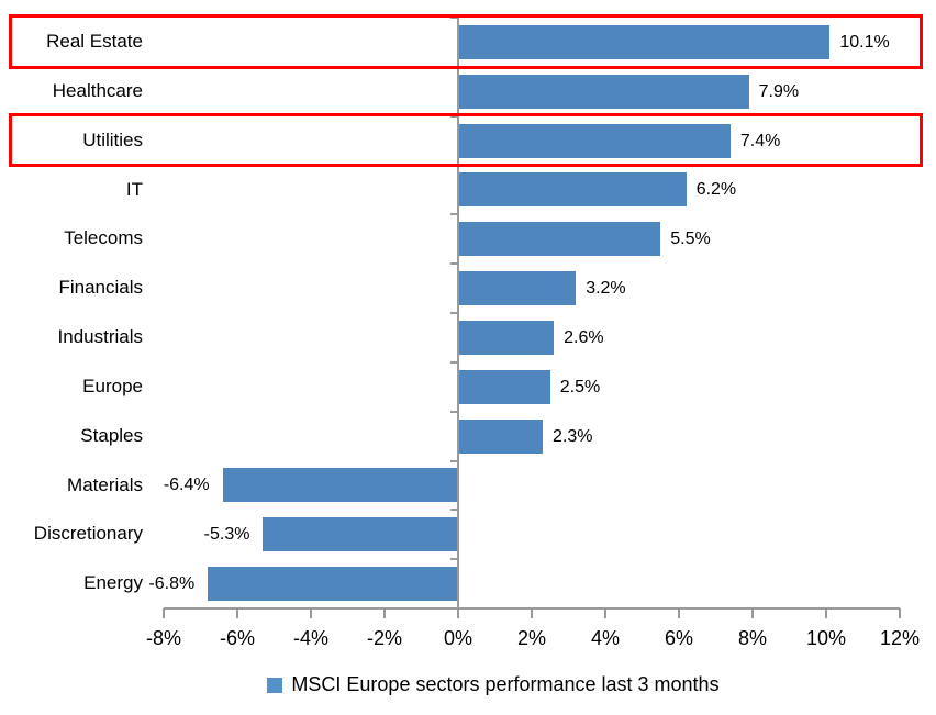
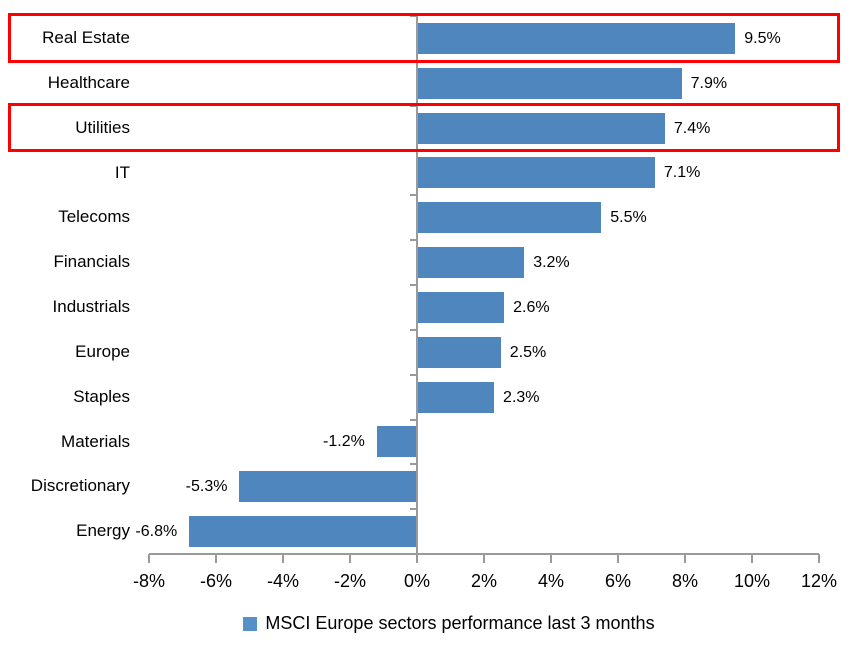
Real Estate: 10.1% -> 9.5%
IT: 6.2% -> 7.1%
Materials: -6.4% -> -1.2%
